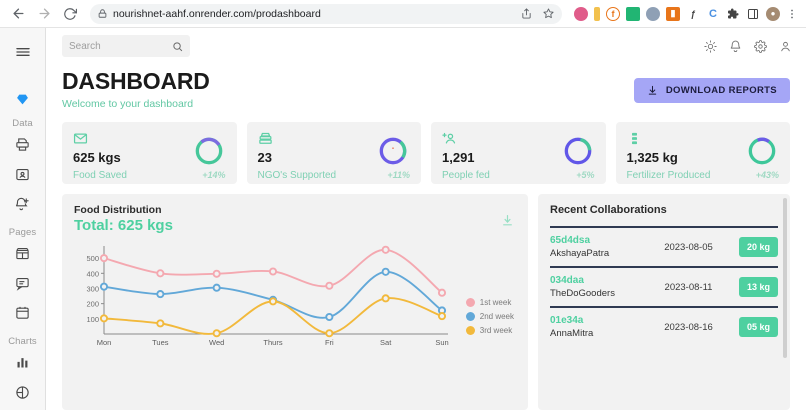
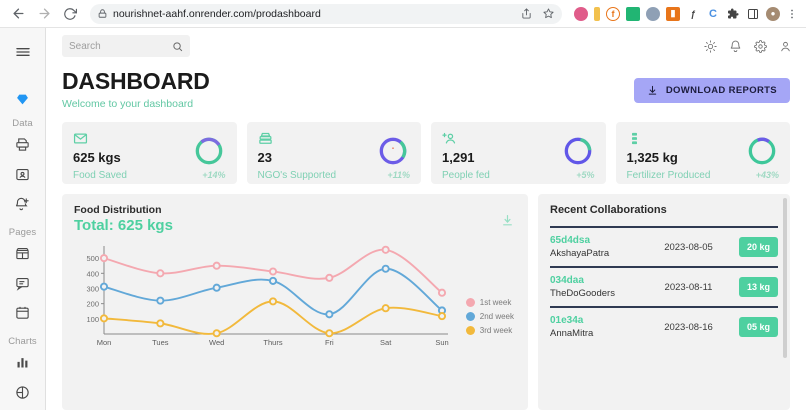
2nd week/Tues: 260 -> 220
1st week/Wed: 400 -> 450
2nd week/Thurs: 220 -> 350
1st week/Fri: 320 -> 370
2nd week/Fri: 110 -> 130
2nd week/Sat: 410 -> 430
3rd week/Sat: 240 -> 170
